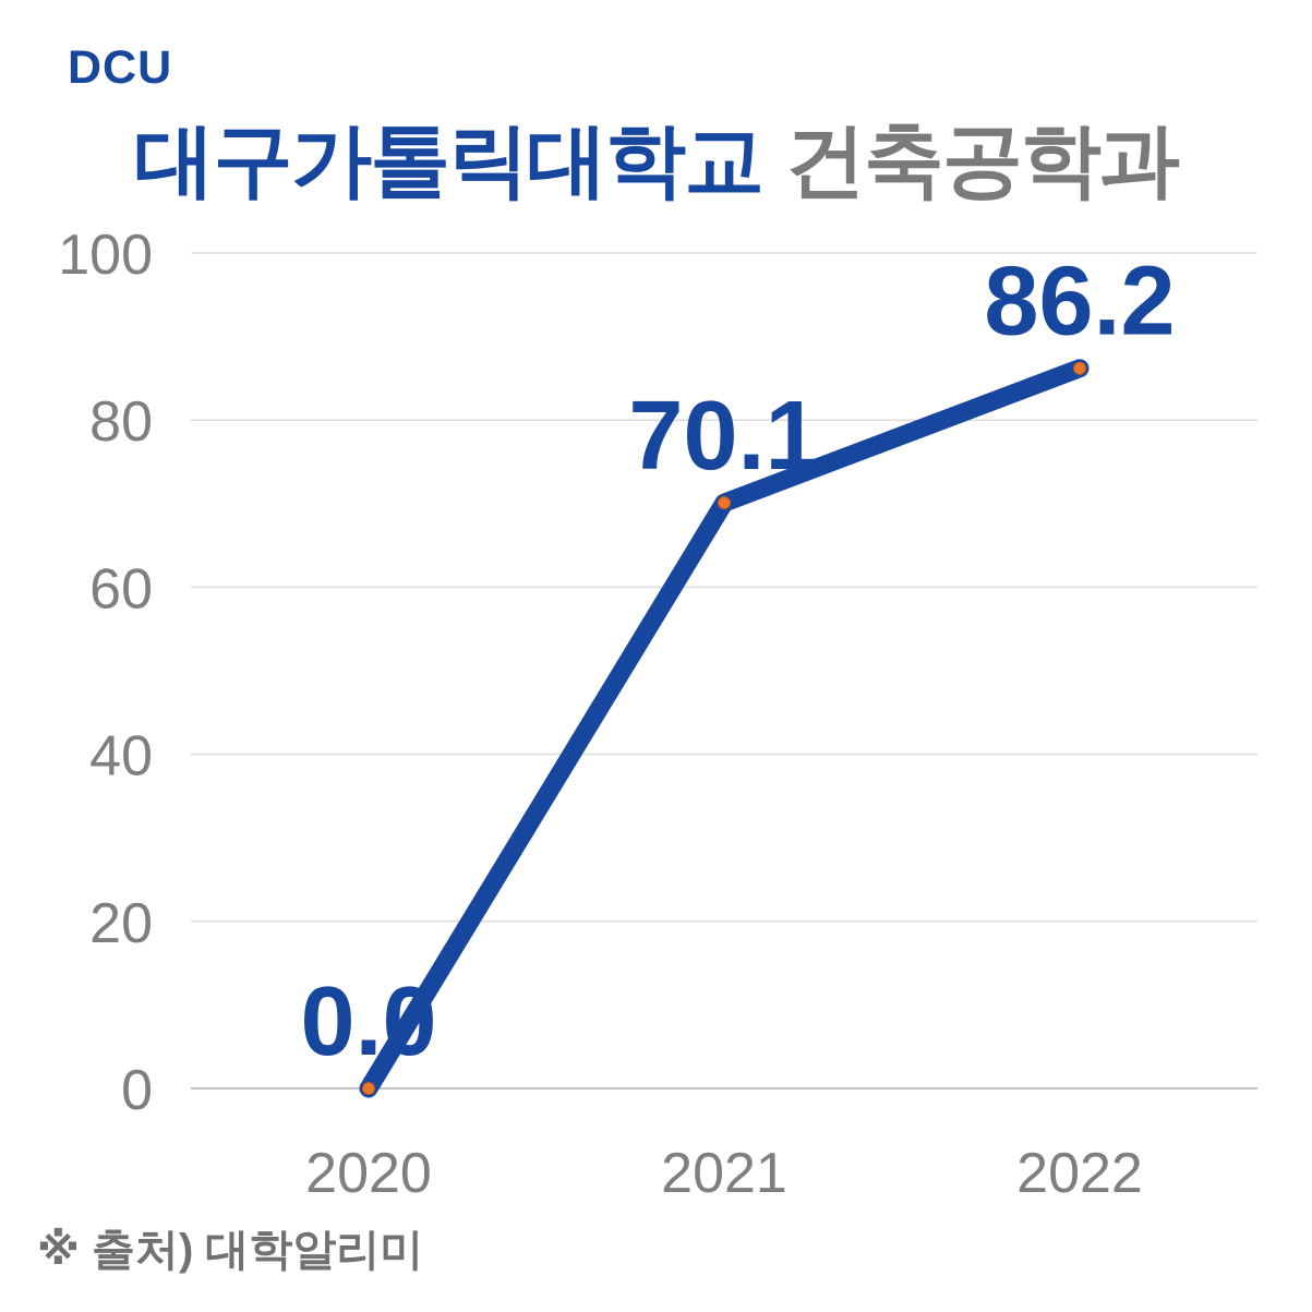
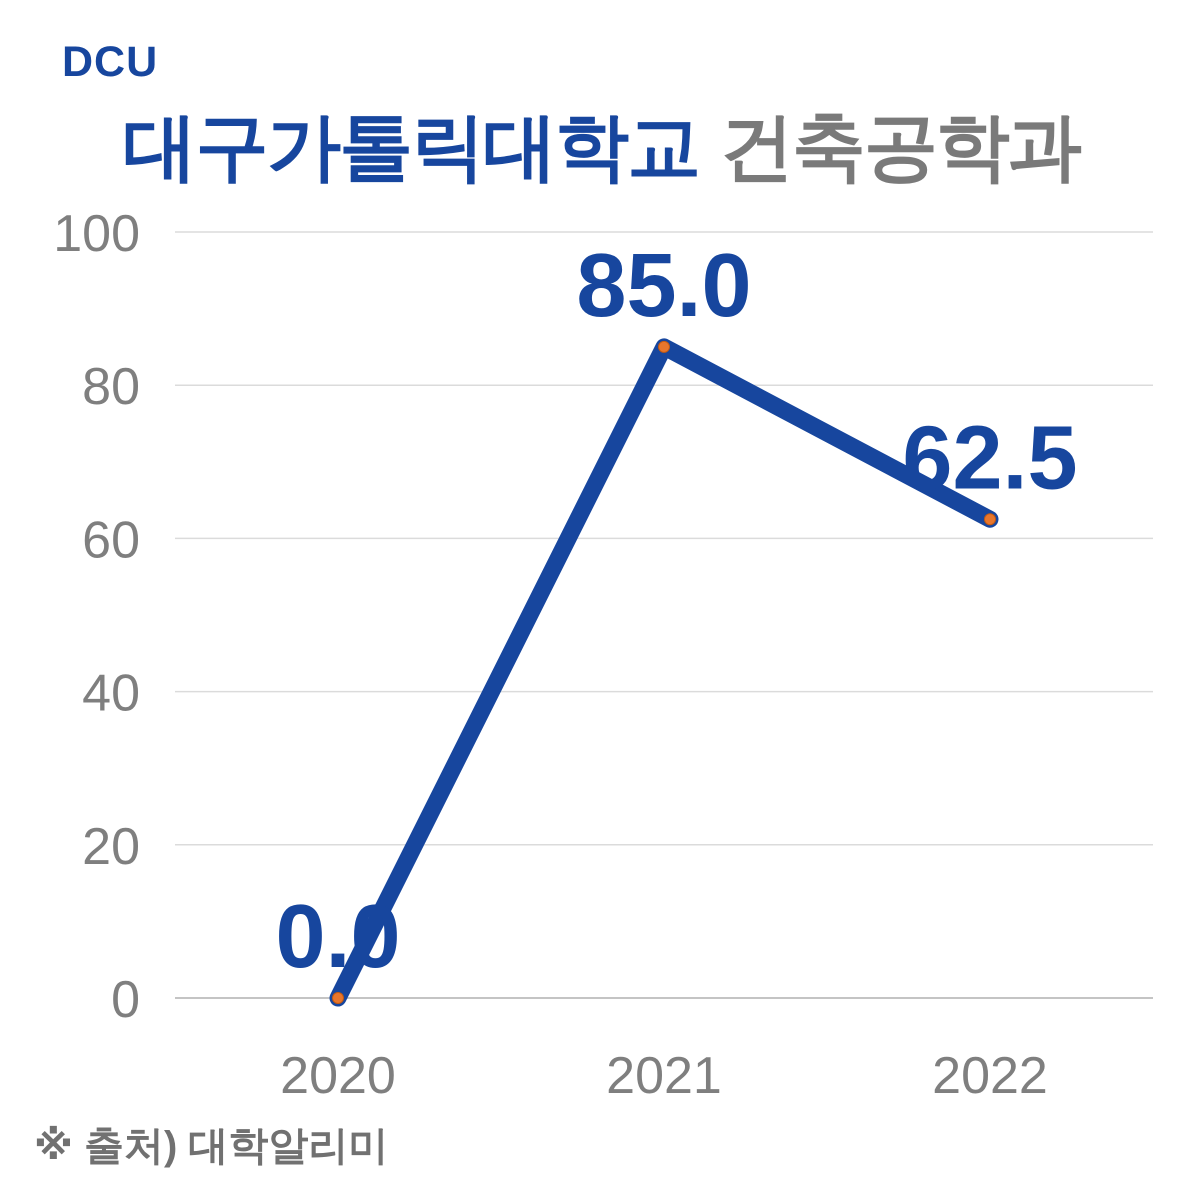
2021: 70.1 -> 85.0
2022: 86.2 -> 62.5
